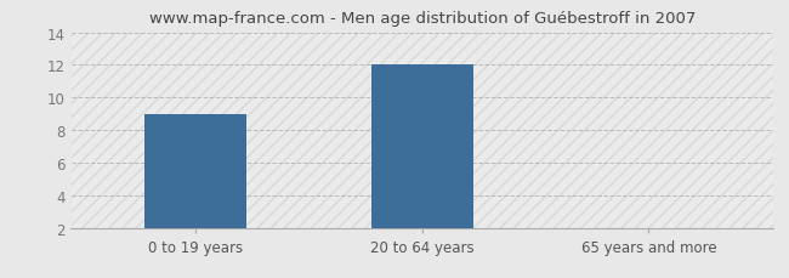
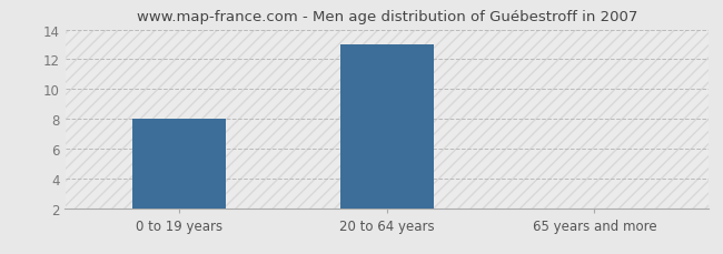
0 to 19 years: 9 -> 8
20 to 64 years: 12 -> 13
